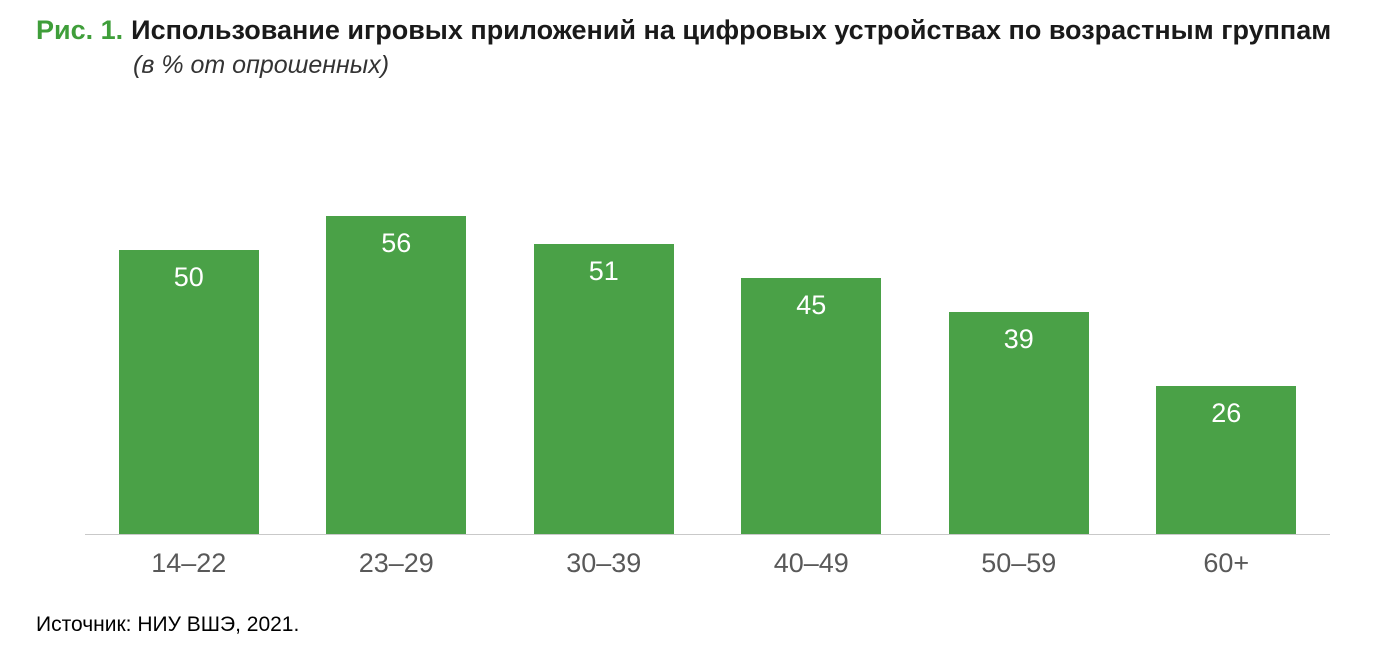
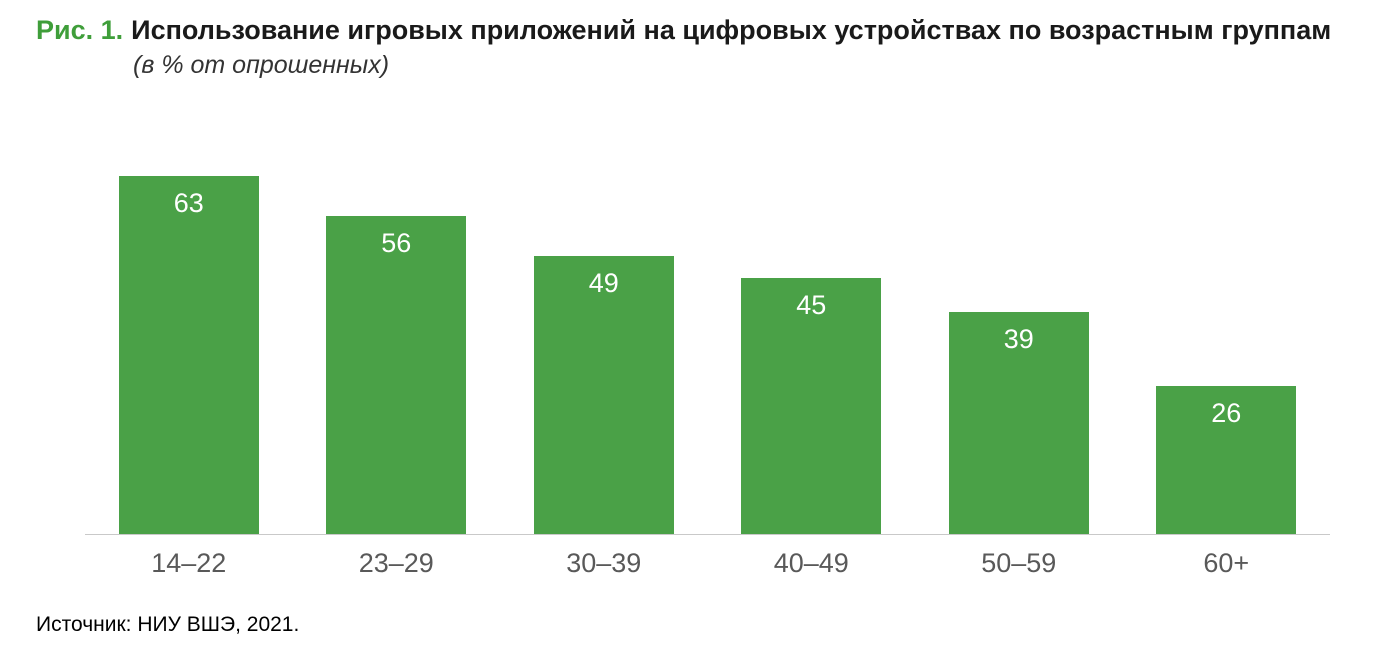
14–22: 50 -> 63
30–39: 51 -> 49
